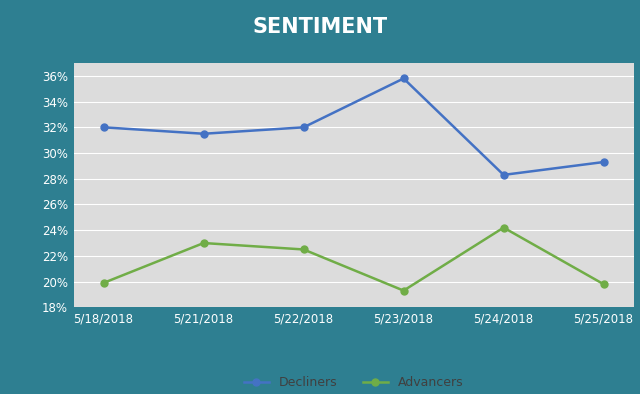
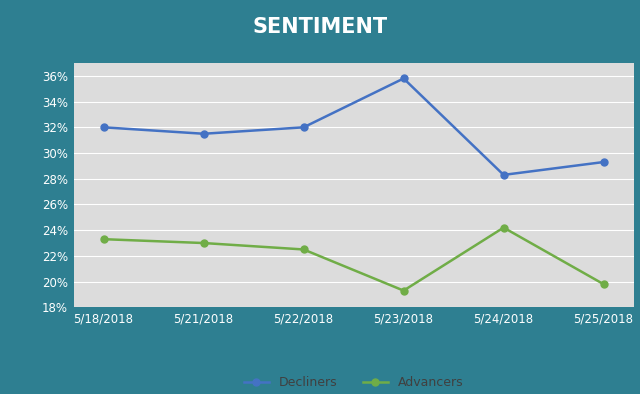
Advancers/5/18/2018: 19.9% -> 23.3%
